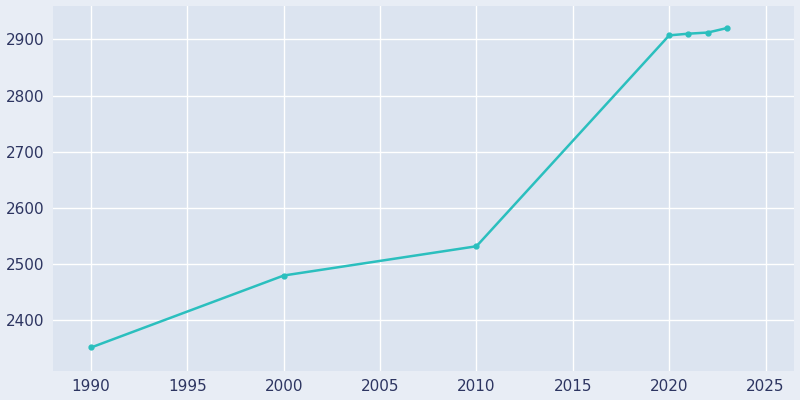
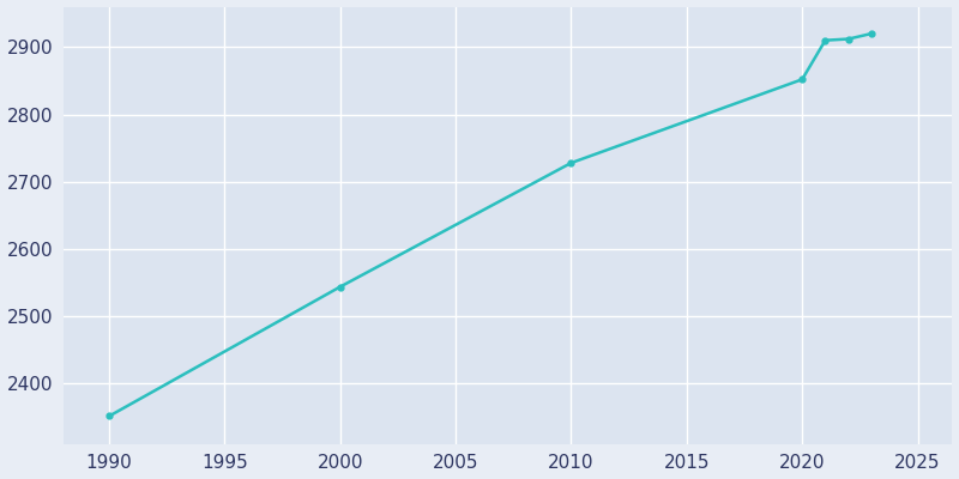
2000: 2480 -> 2544
2010: 2532 -> 2728
2020: 2907 -> 2852
